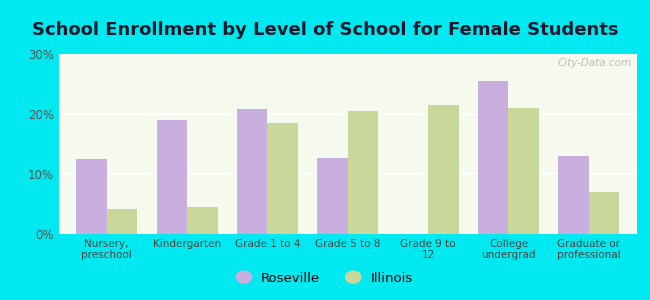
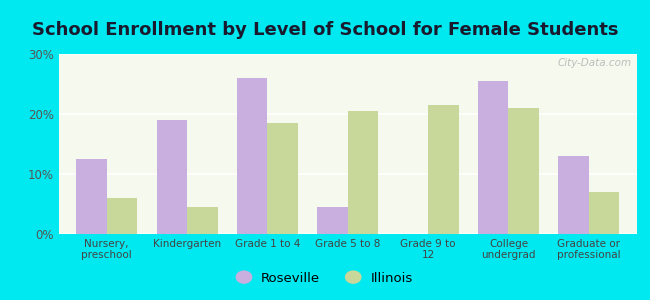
Illinois/Nursery, preschool: 4.2% -> 6.0%
Roseville/Grade 1 to 4: 20.8% -> 26.0%
Roseville/Grade 5 to 8: 12.6% -> 4.5%
